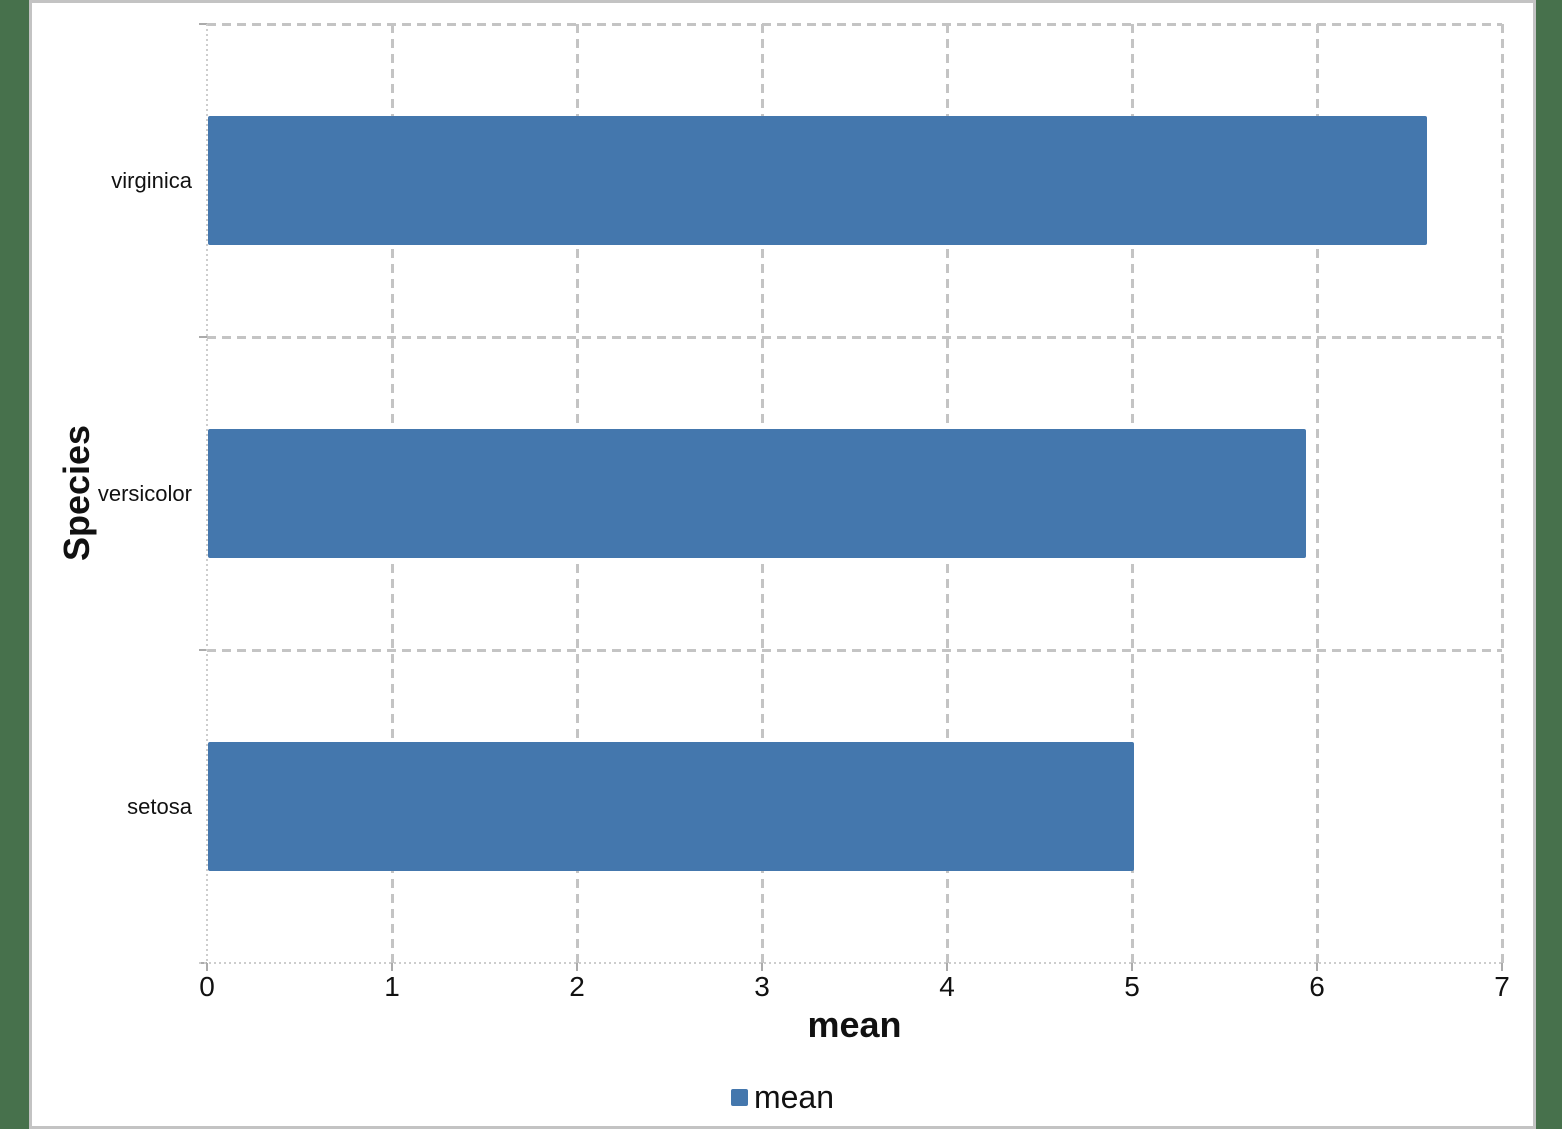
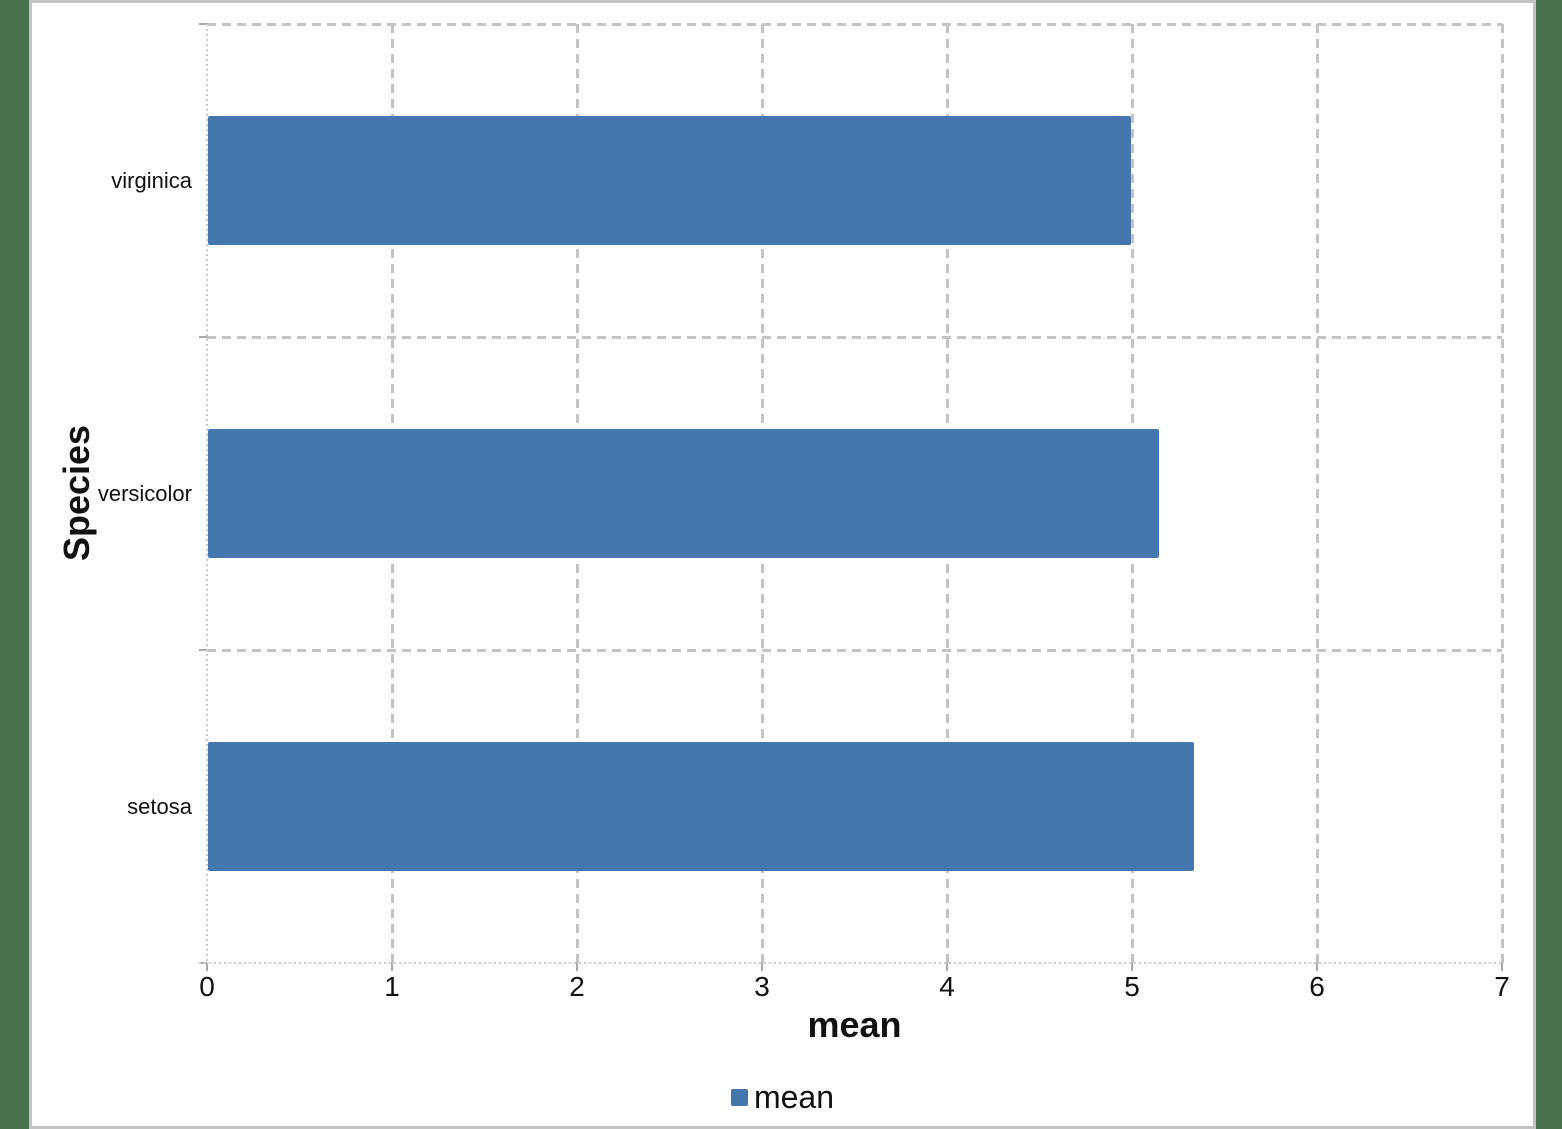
setosa: 5.01 -> 5.33
versicolor: 5.94 -> 5.14
virginica: 6.59 -> 4.99
